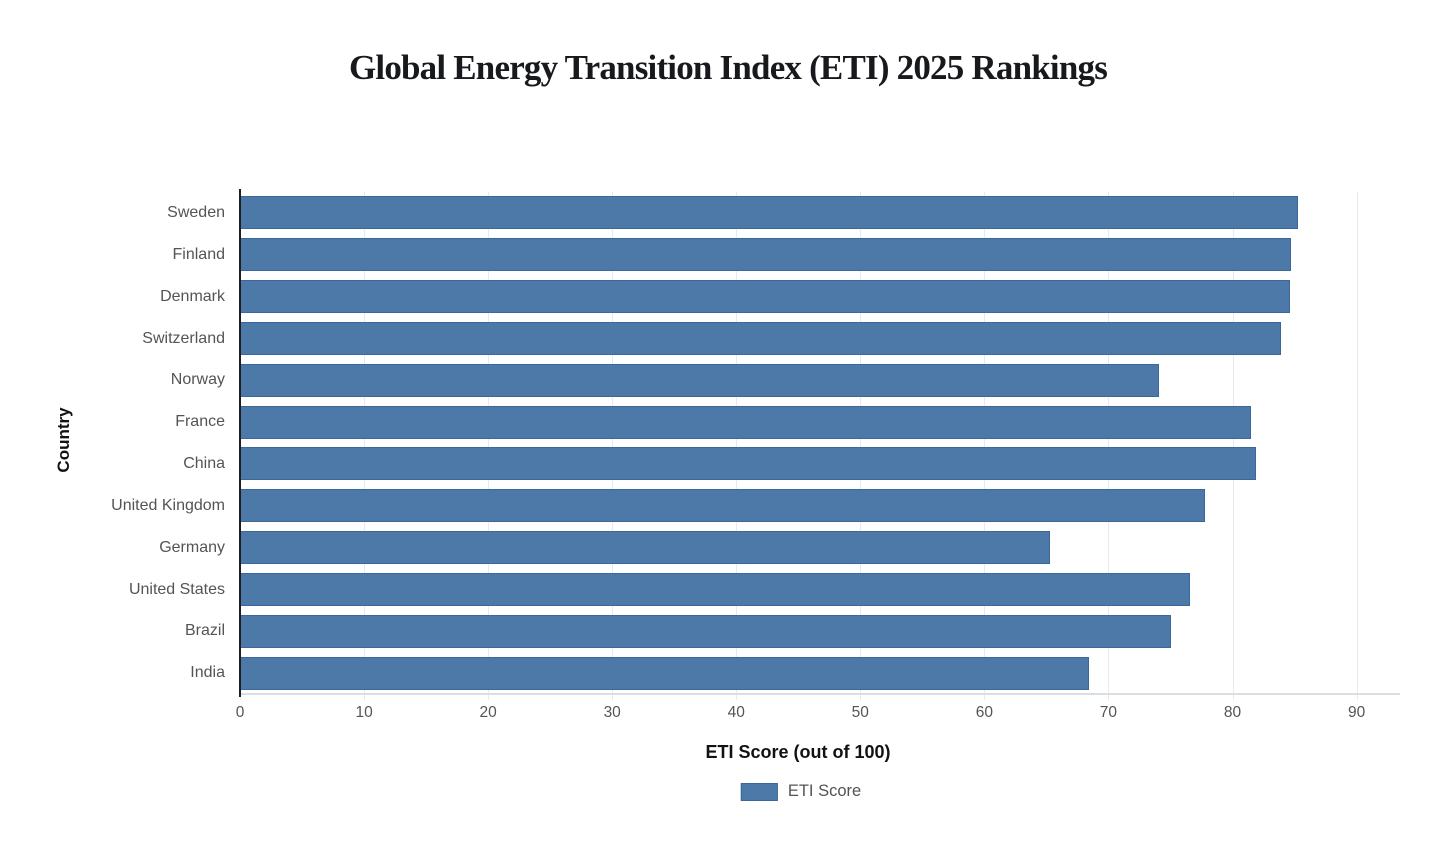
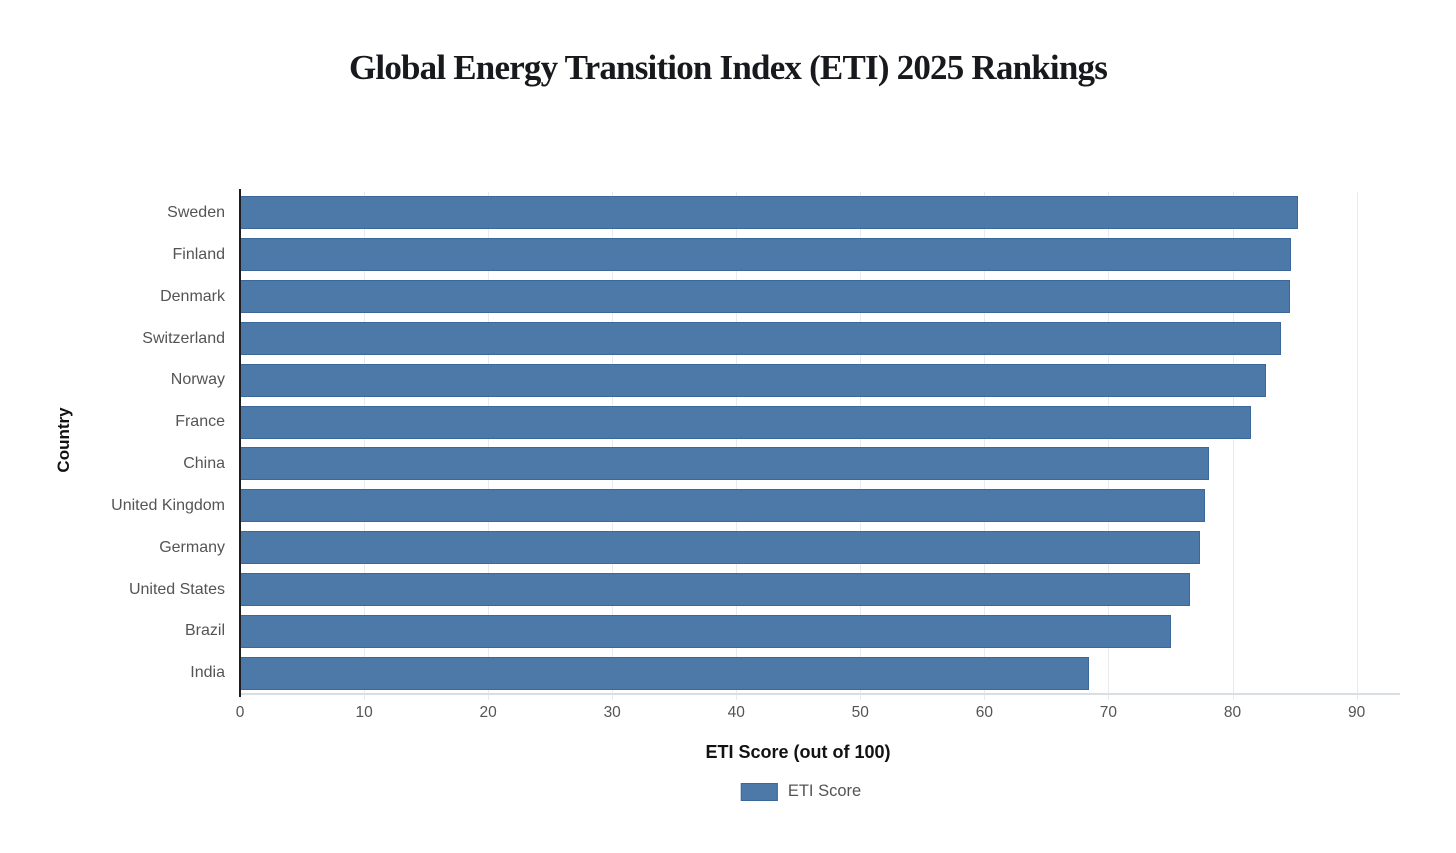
Norway: 74.1 -> 82.7
China: 81.9 -> 78.1
Germany: 65.3 -> 77.4
